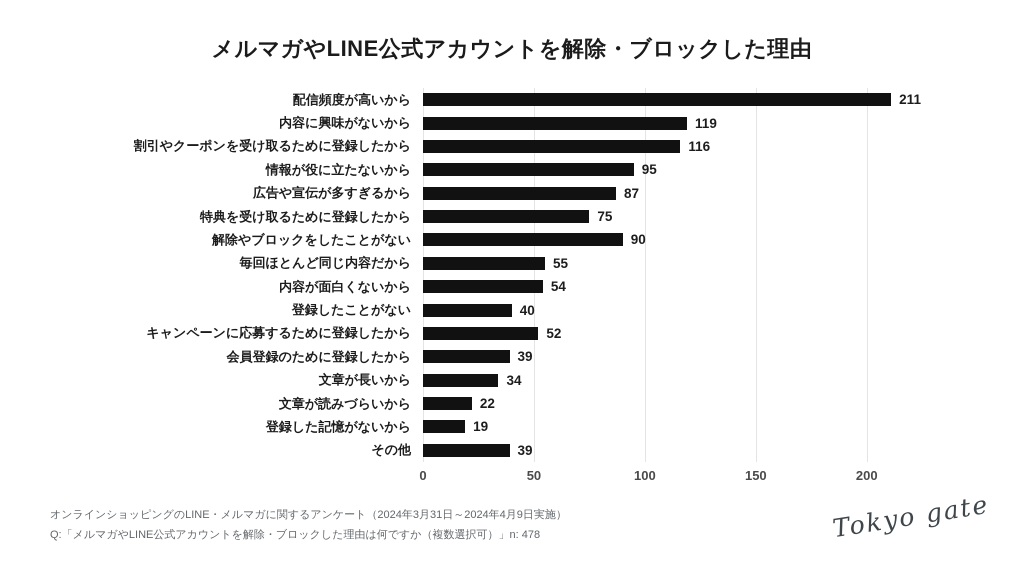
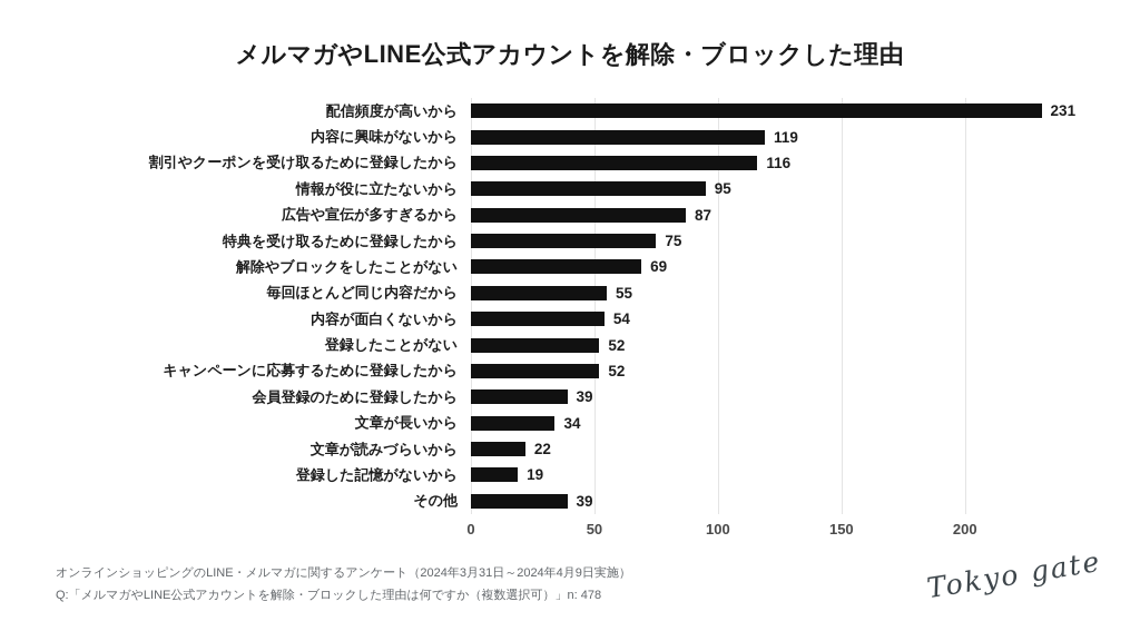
配信頻度が高いから: 211 -> 231
解除やブロックをしたことがない: 90 -> 69
登録したことがない: 40 -> 52
